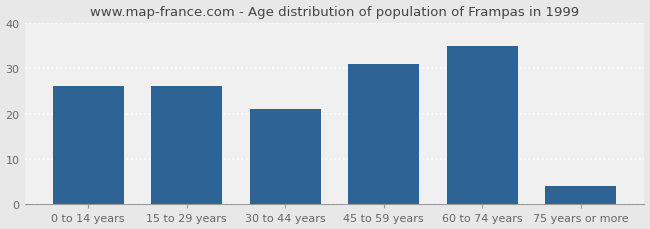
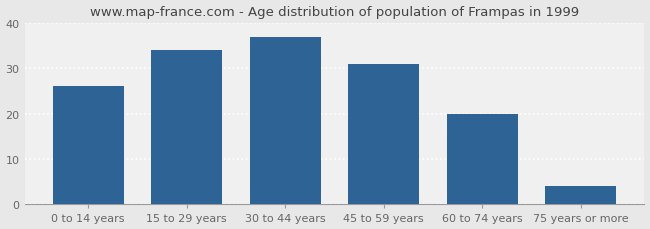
15 to 29 years: 26 -> 34
30 to 44 years: 21 -> 37
60 to 74 years: 35 -> 20
